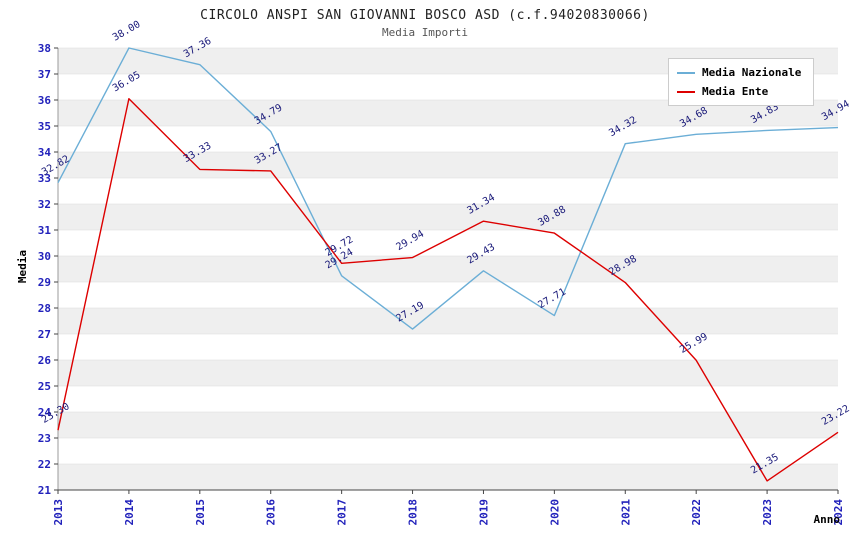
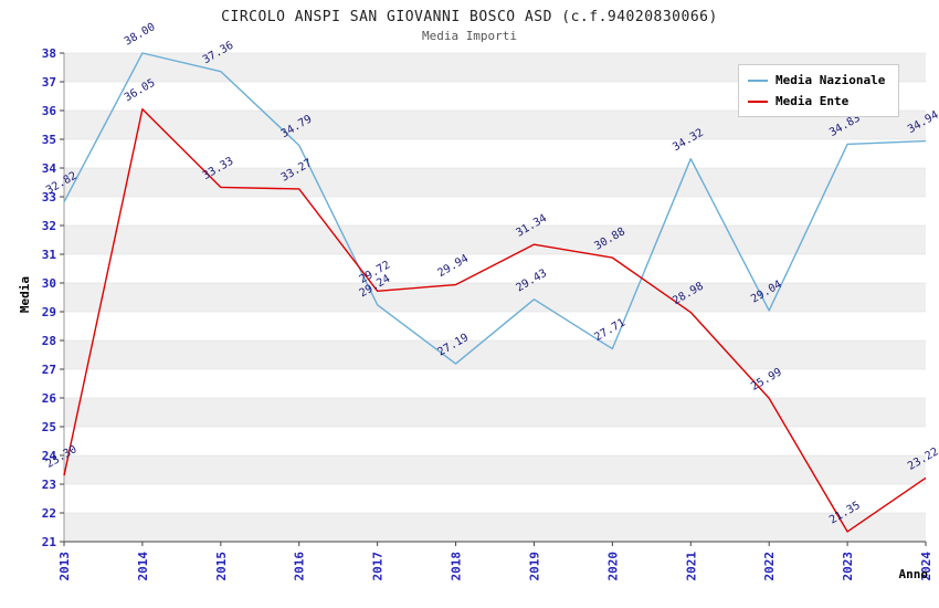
Media Nazionale/2022: 34.68 -> 29.04
